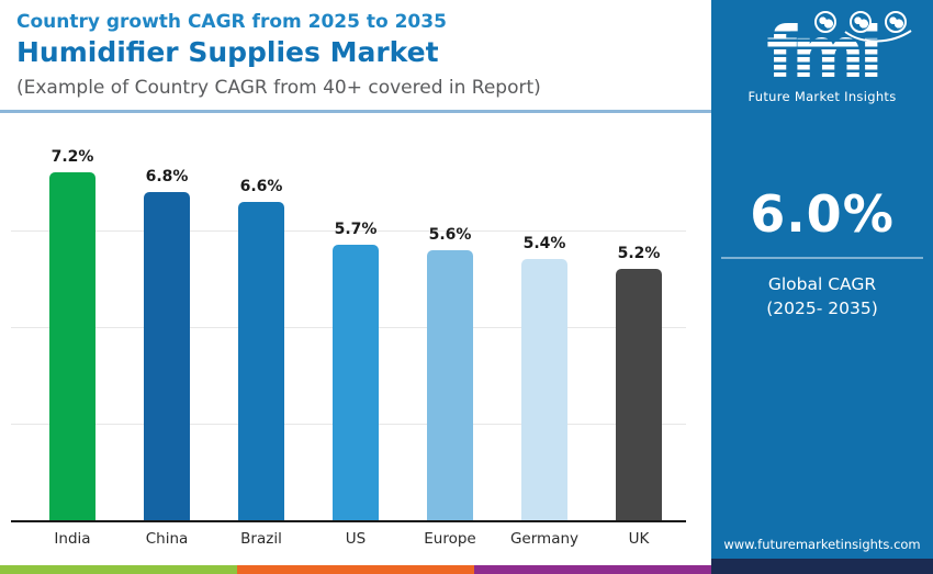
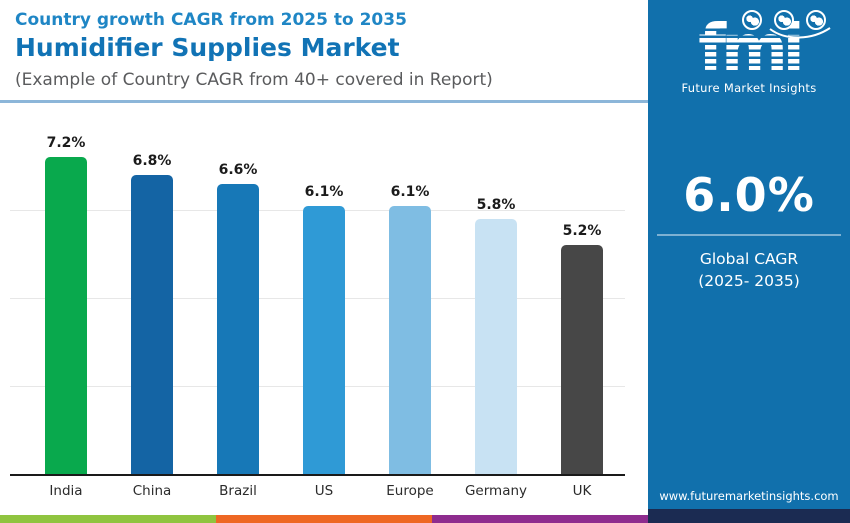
US: 5.7% -> 6.1%
Europe: 5.6% -> 6.1%
Germany: 5.4% -> 5.8%
